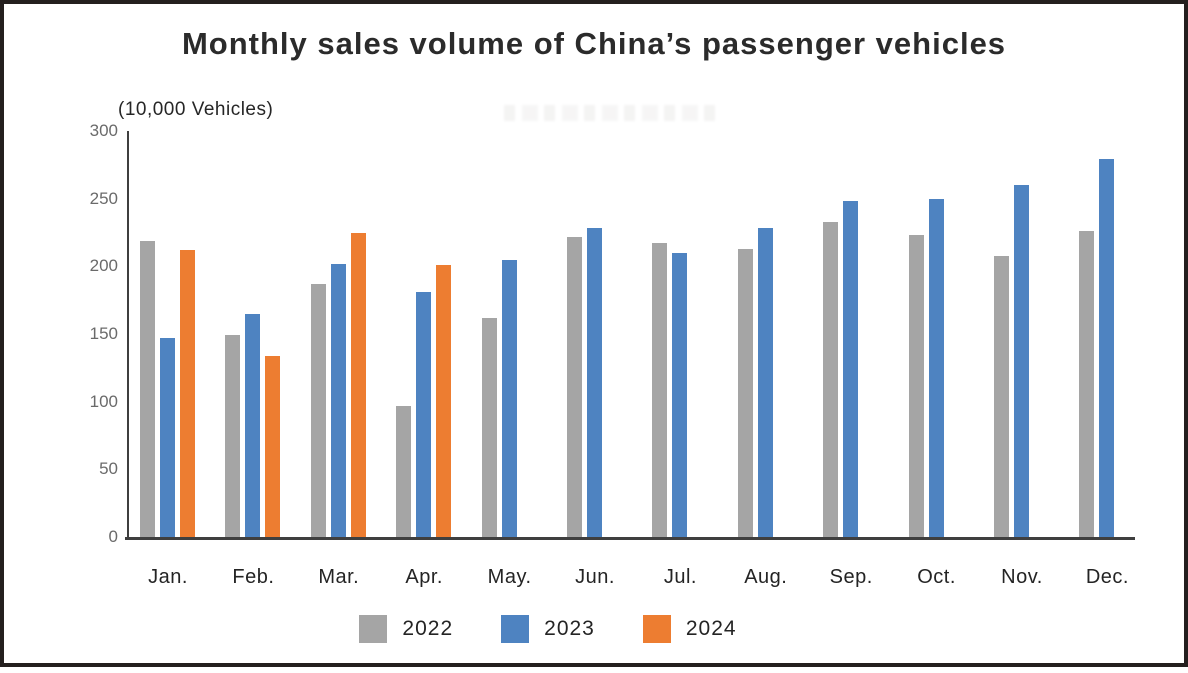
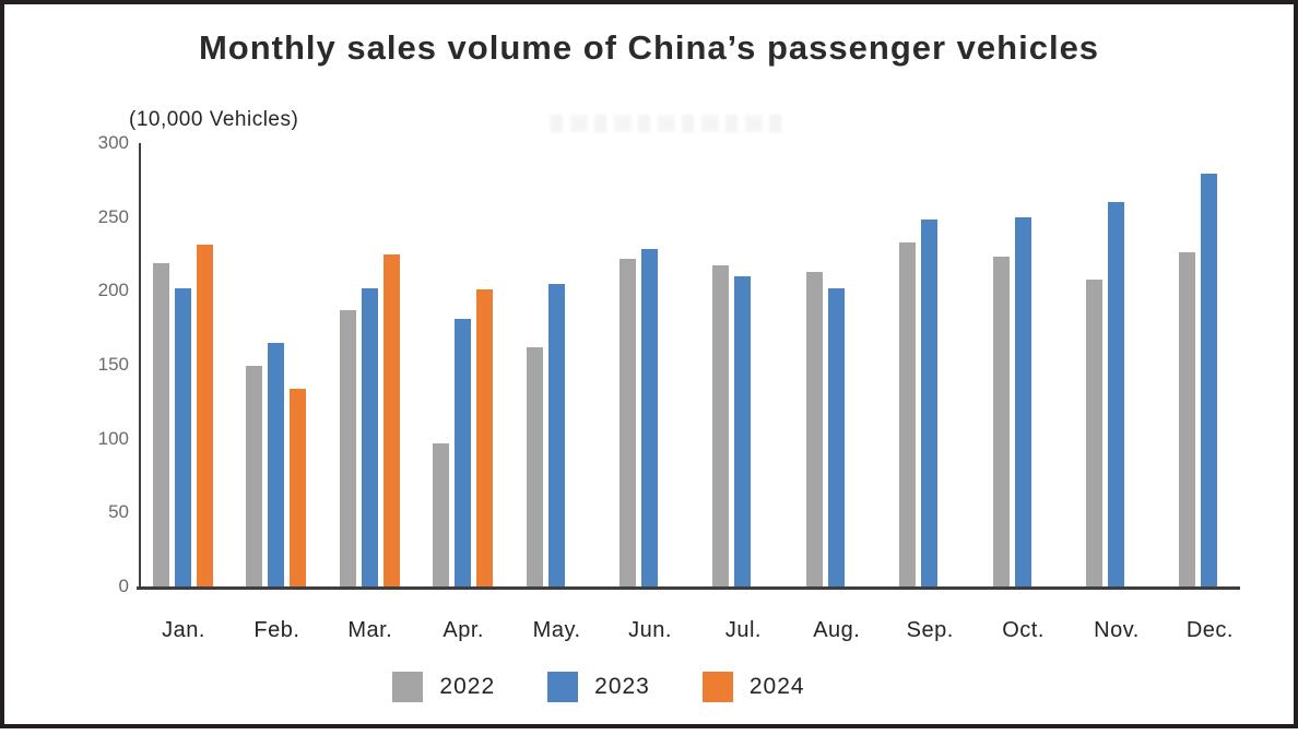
2023/Jan.: 147 -> 202
2024/Jan.: 212 -> 231
2023/Aug.: 228 -> 202
